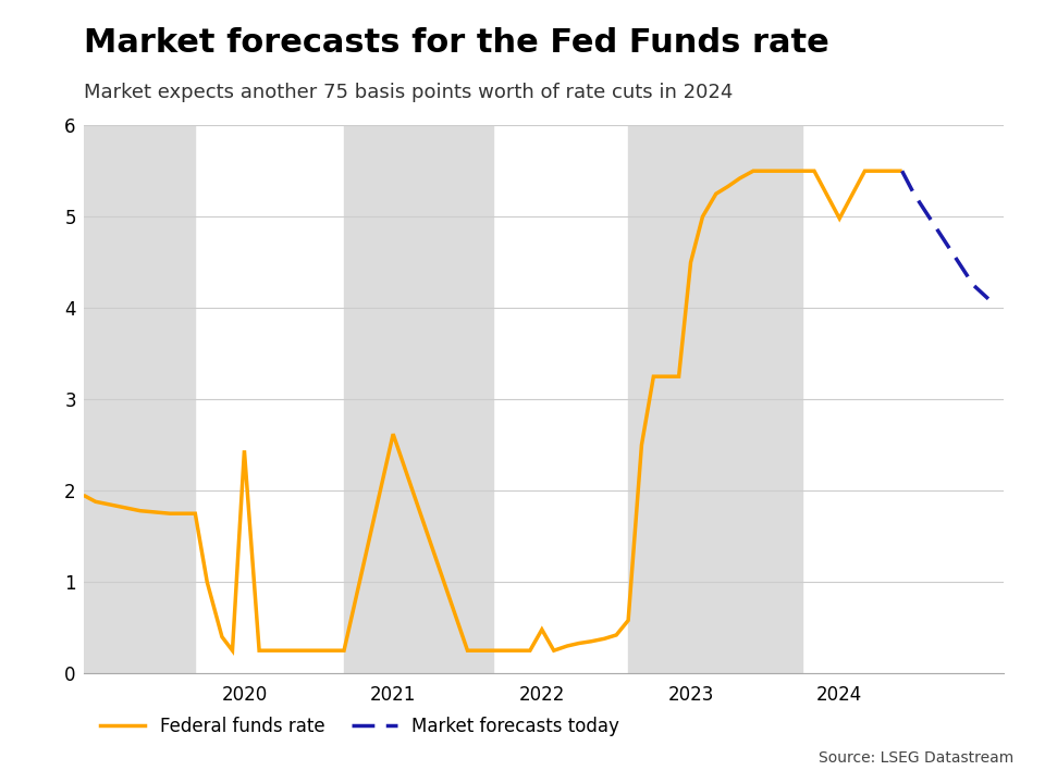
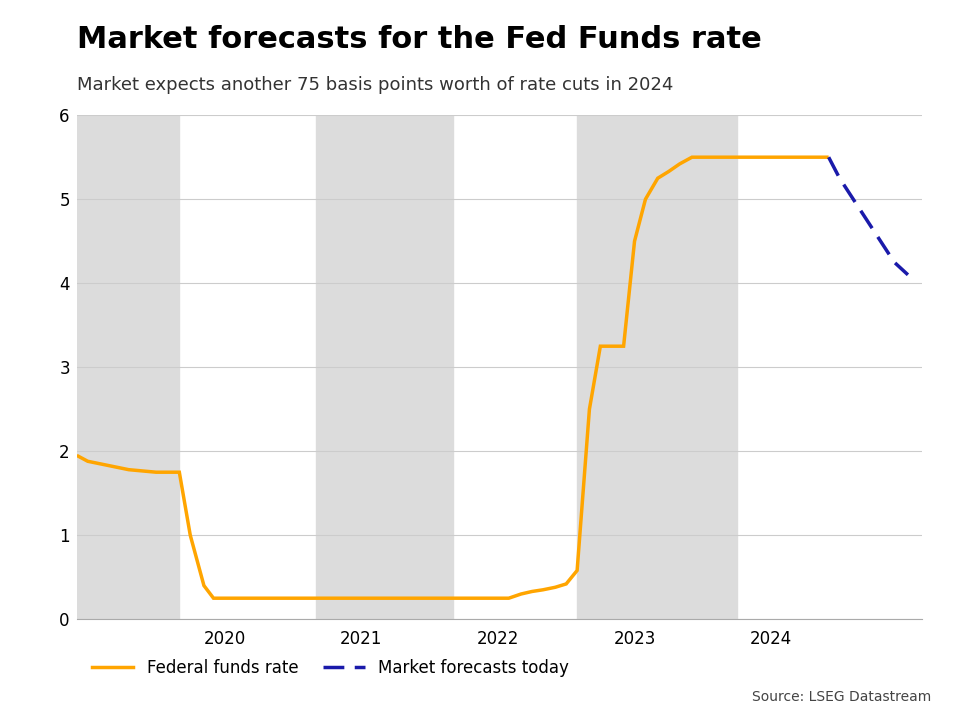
Federal funds rate/2020: 2.44 -> 0.25
Federal funds rate/2021: 2.62 -> 0.25
Federal funds rate/2022: 0.48 -> 0.25
Federal funds rate/2024: 4.98 -> 5.50
